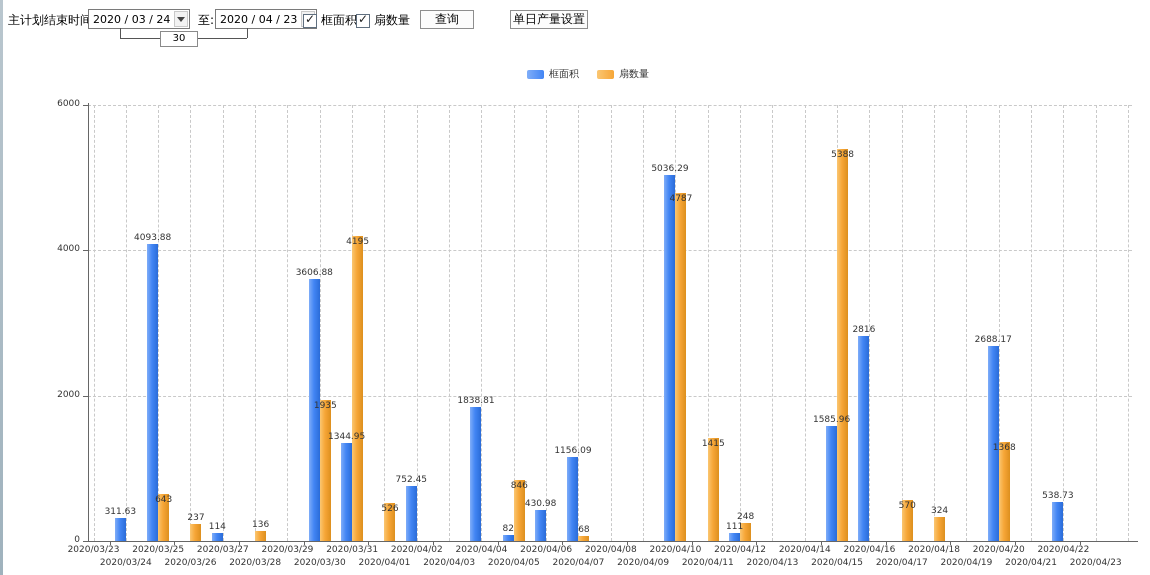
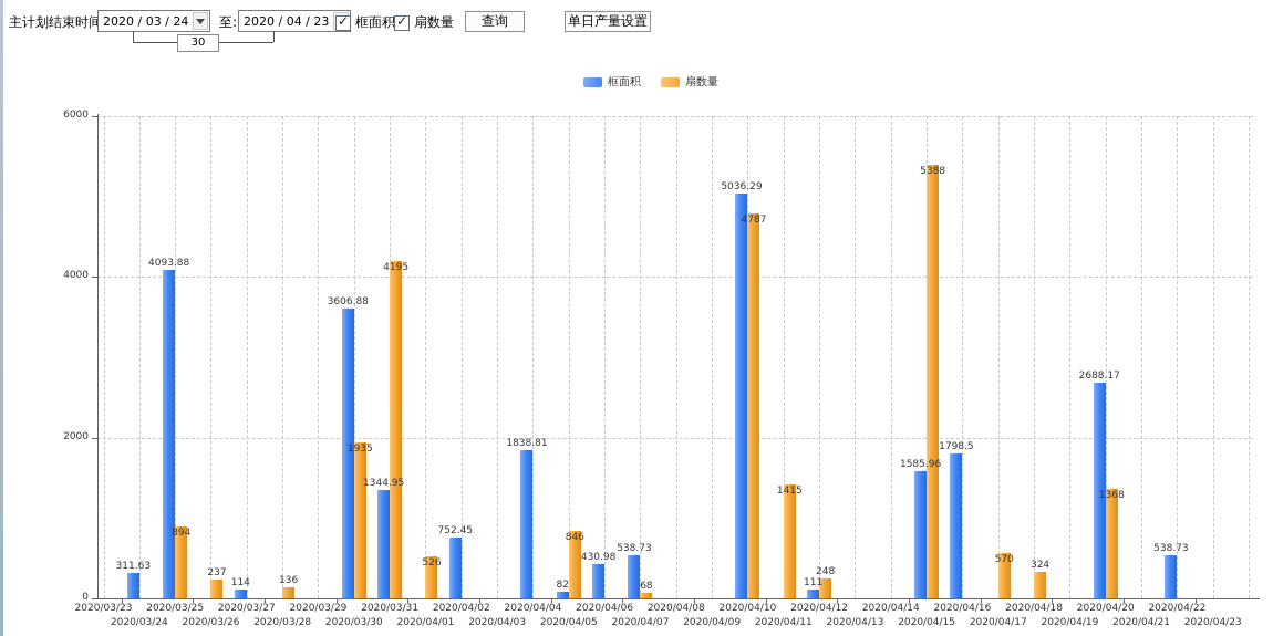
扇数量/2020/03/25: 643 -> 894
框面积/2020/04/07: 1156.09 -> 538.73
框面积/2020/04/16: 2816 -> 1798.5
